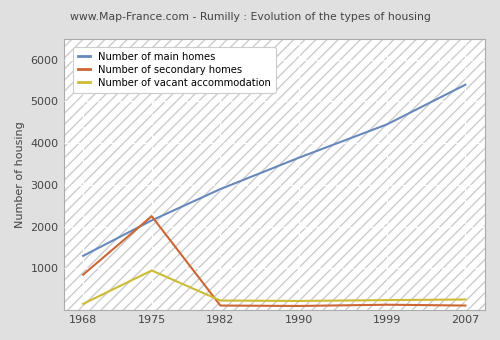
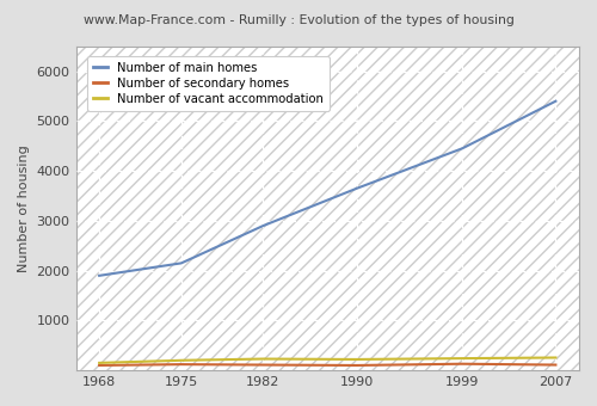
Number of main homes/1968: 1300 -> 1900
Number of secondary homes/1968: 850 -> 100
Number of secondary homes/1975: 2250 -> 120
Number of vacant accommodation/1975: 950 -> 200
